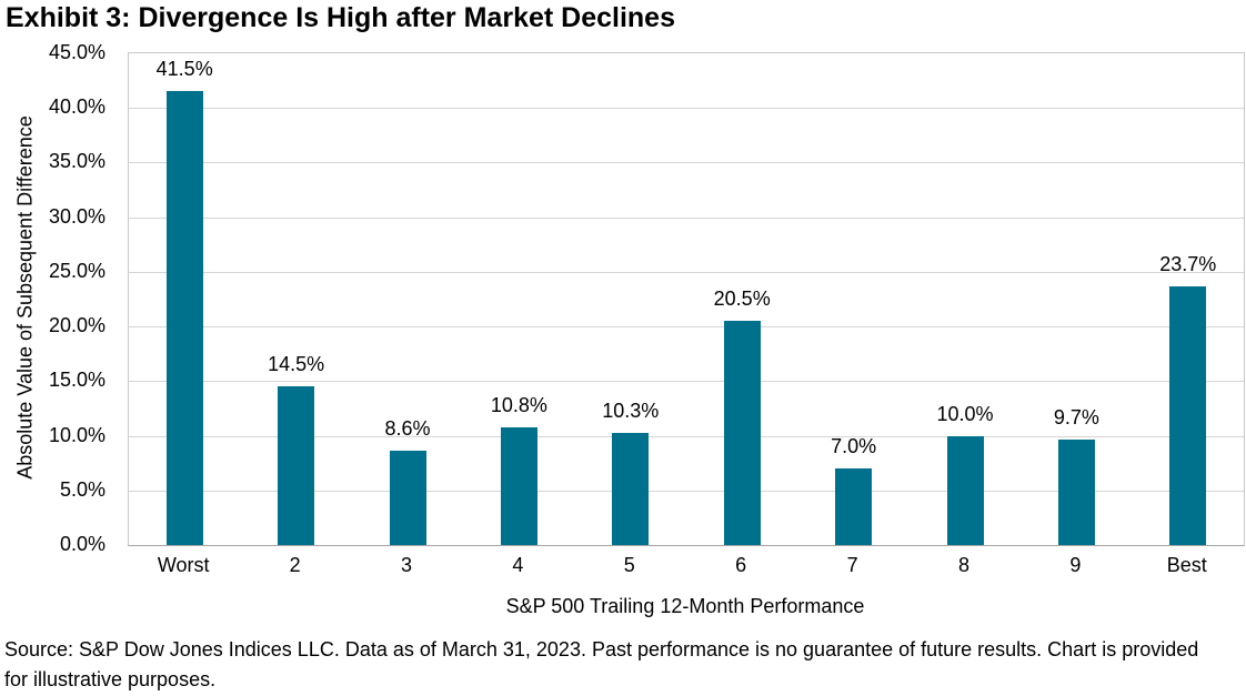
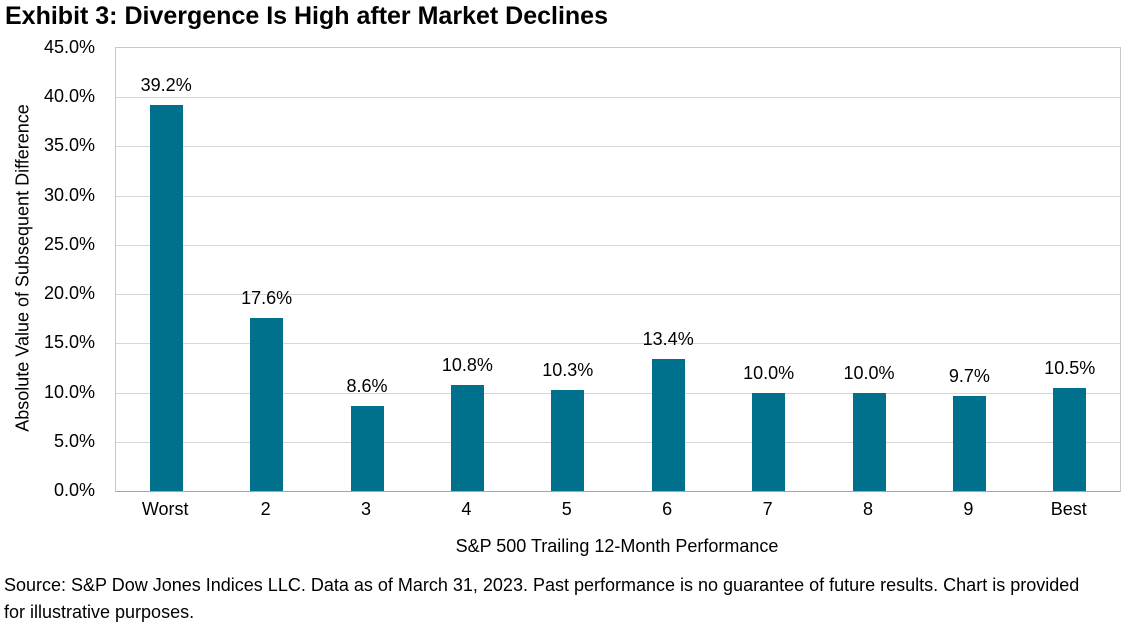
Worst: 41.5% -> 39.2%
2: 14.5% -> 17.6%
6: 20.5% -> 13.4%
7: 7.0% -> 10.0%
Best: 23.7% -> 10.5%
